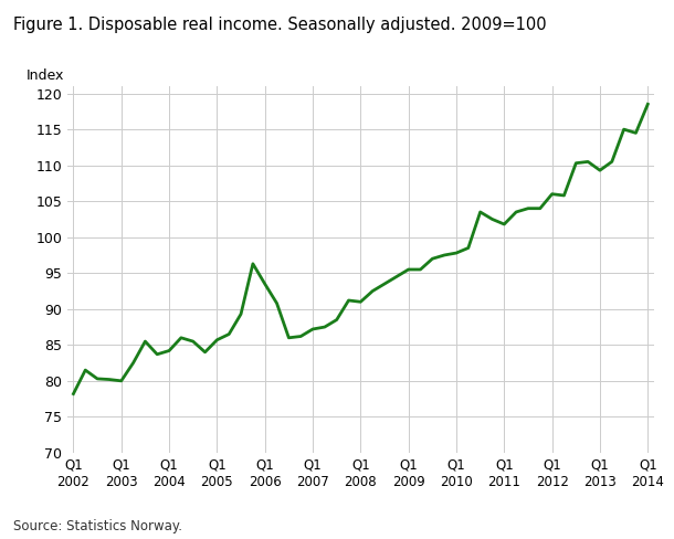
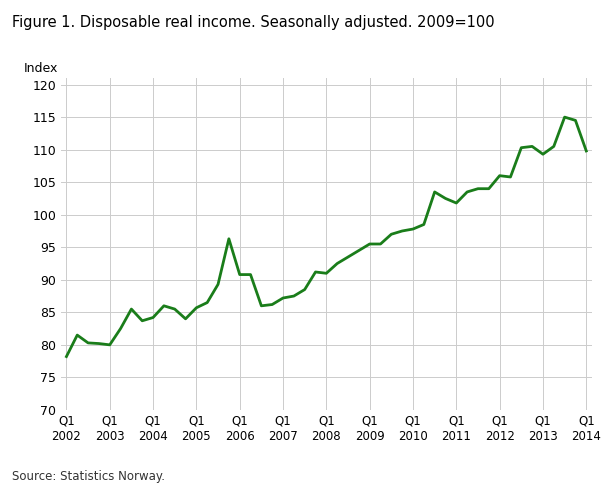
Q1 2006: 93.5 -> 90.8
Q1 2014: 118.5 -> 109.8
